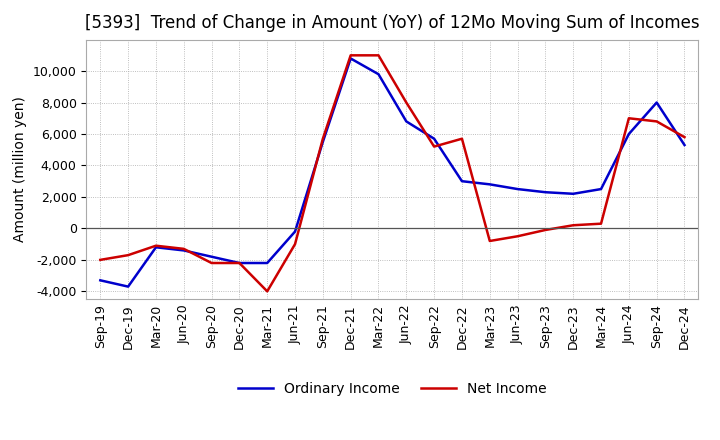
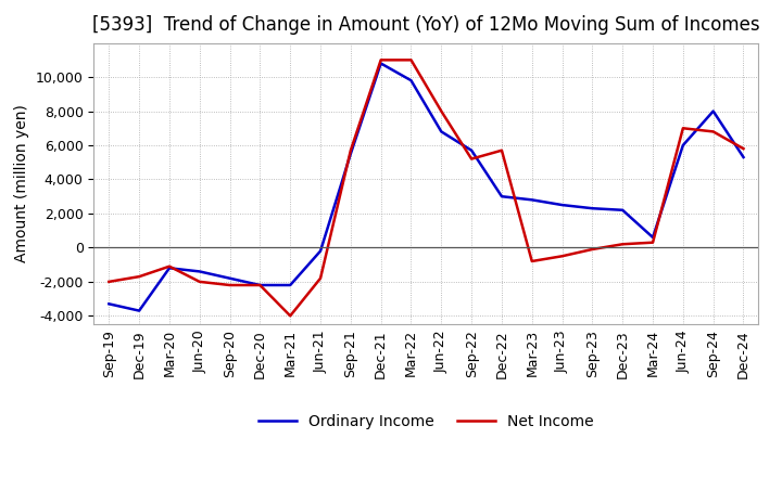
Net Income/Jun-20: -1,300 -> -2,000
Net Income/Jun-21: -1,000 -> -1,800
Ordinary Income/Mar-24: 2,500 -> 600
